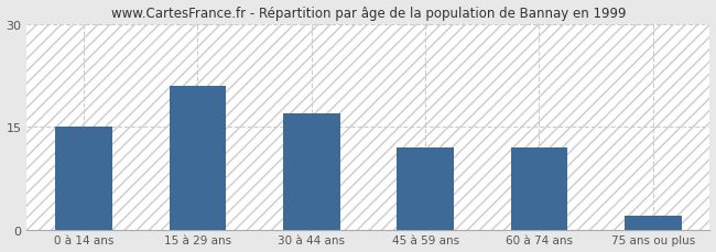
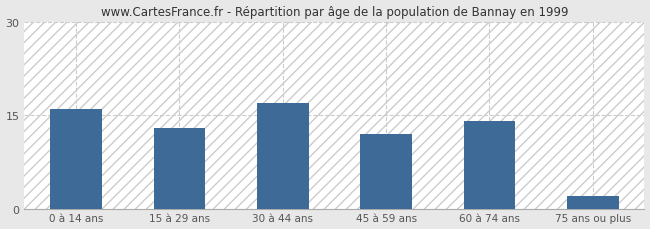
0 à 14 ans: 15 -> 16
15 à 29 ans: 21 -> 13
60 à 74 ans: 12 -> 14
